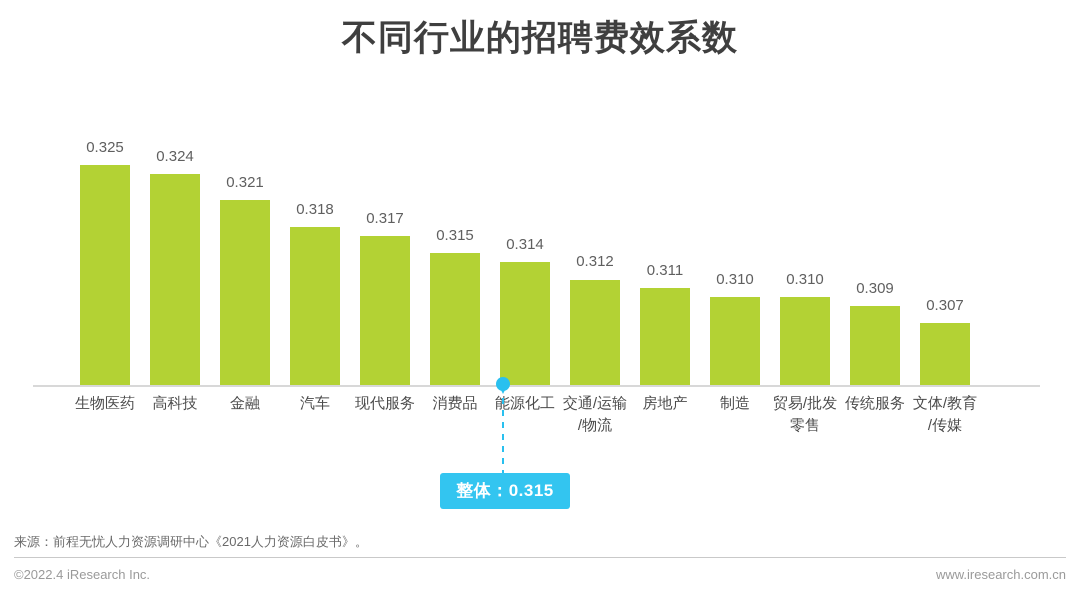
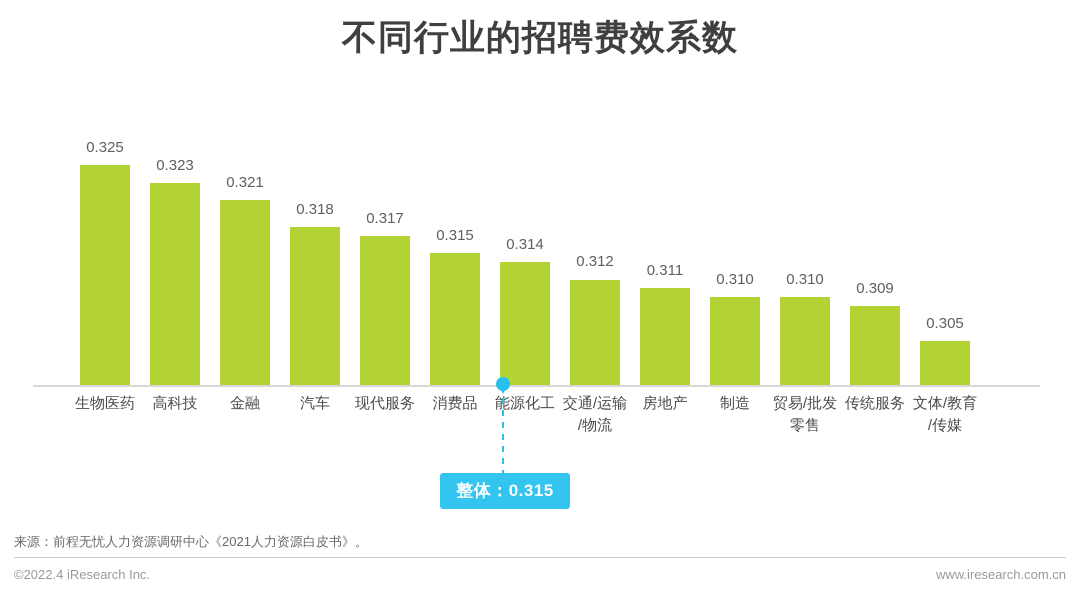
高科技: 0.324 -> 0.323
文体/教育 /传媒: 0.307 -> 0.305
